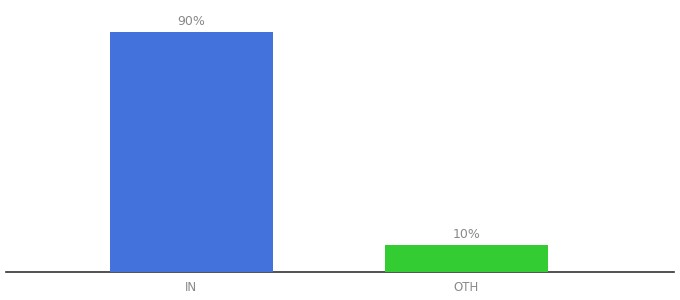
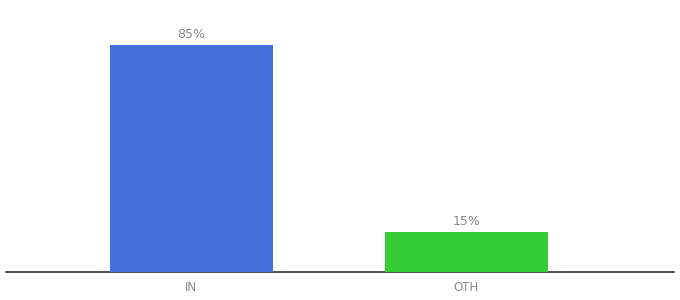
IN: 90% -> 85%
OTH: 10% -> 15%
